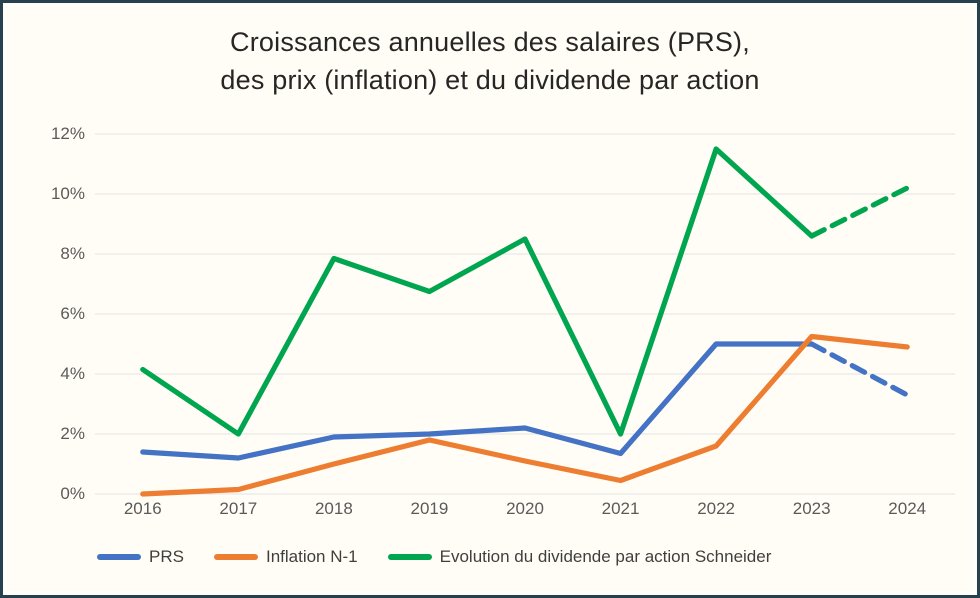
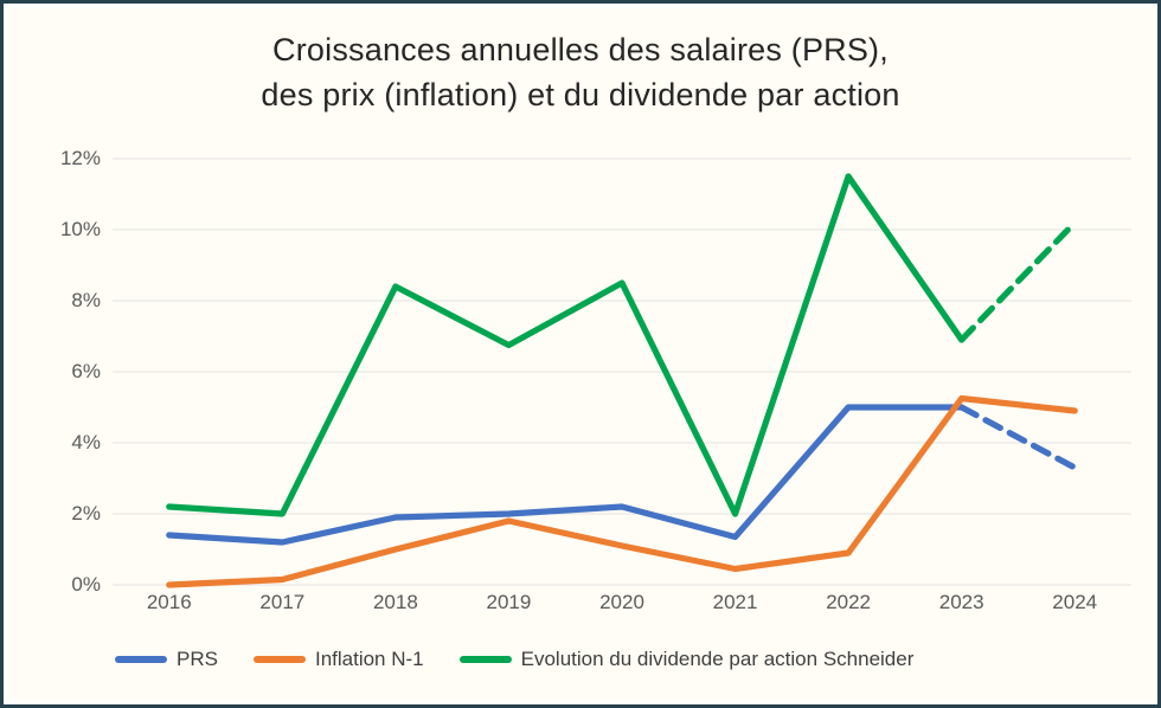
Evolution du dividende par action Schneider/2016: 4.2% -> 2.2%
Evolution du dividende par action Schneider/2018: 7.8% -> 8.4%
Inflation N-1/2022: 1.6% -> 0.9%
Evolution du dividende par action Schneider/2023: 8.6% -> 6.9%
